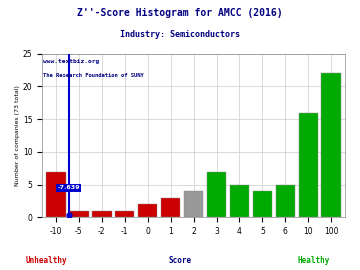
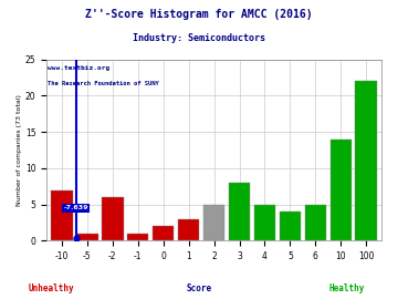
-2: 1 -> 6
2: 4 -> 5
3: 7 -> 8
10: 16 -> 14
